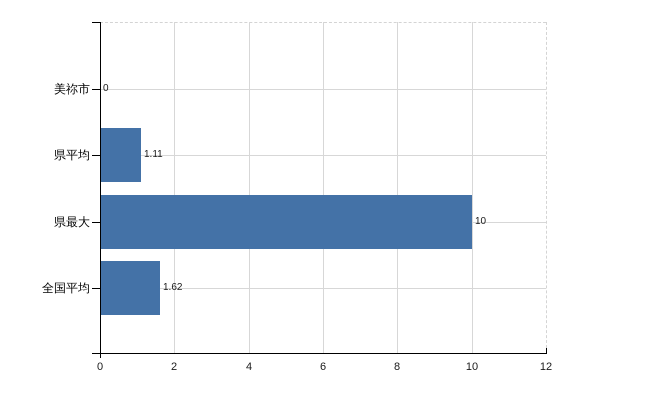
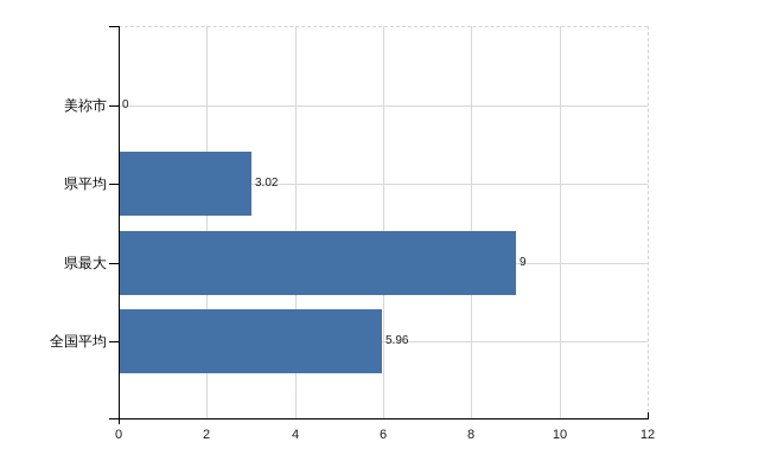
県平均: 1.11 -> 3.02
県最大: 10 -> 9
全国平均: 1.62 -> 5.96
